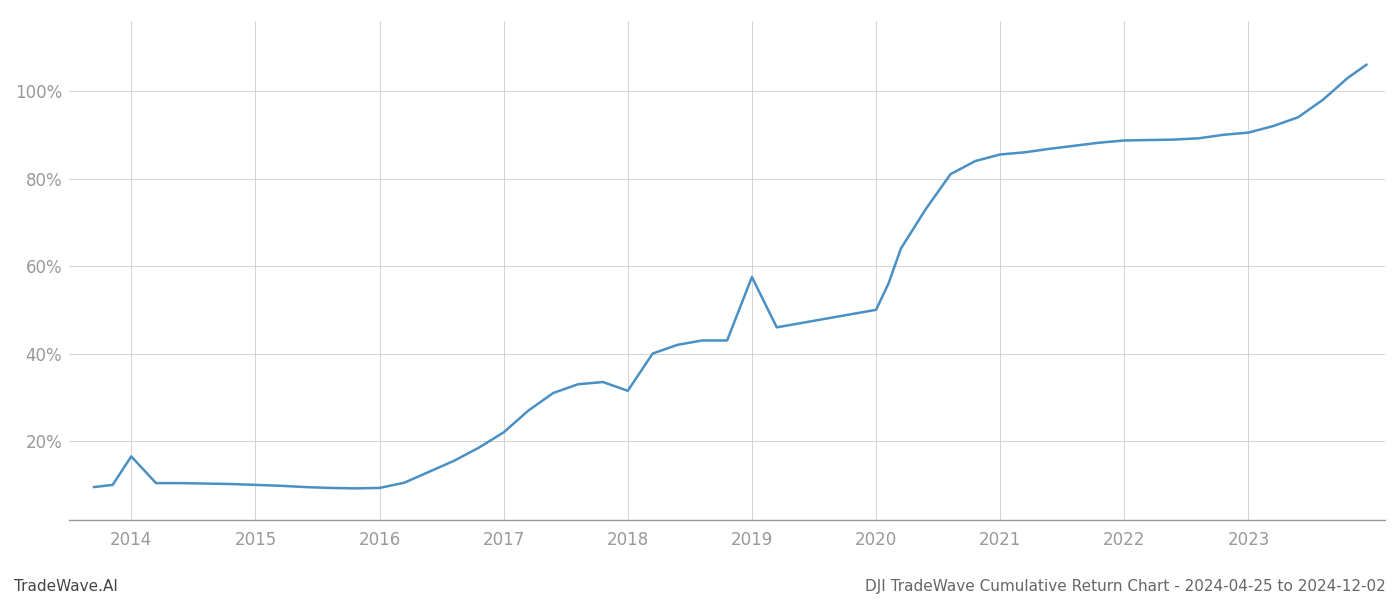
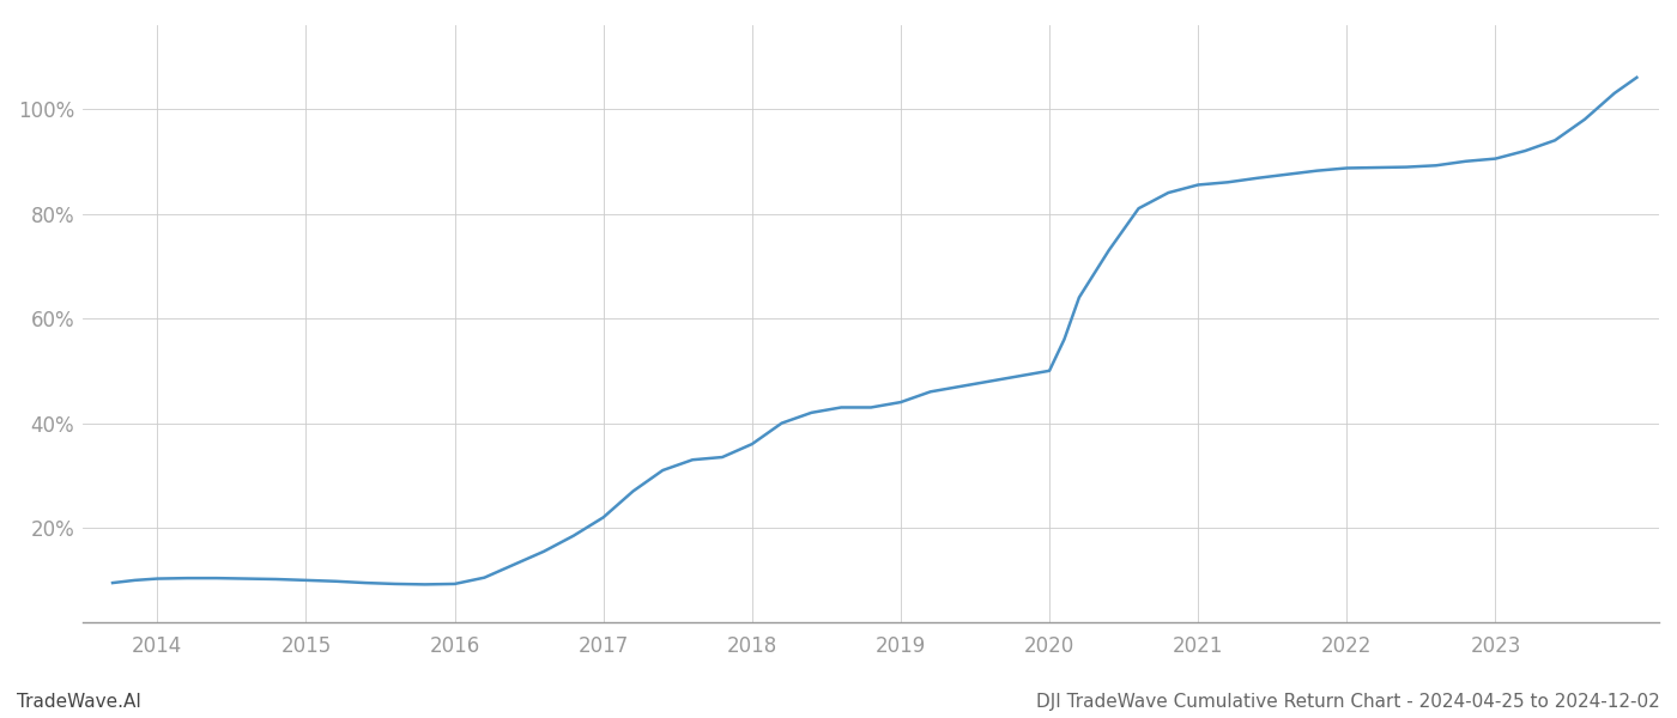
2014: 16.5% -> 10.3%
2018: 31.5% -> 36.0%
2019: 57.5% -> 44.0%
